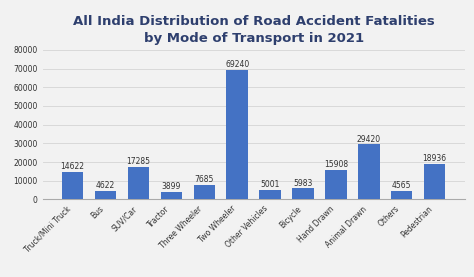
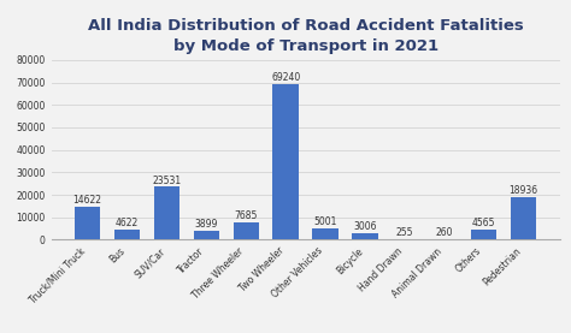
SUV/Car: 17285 -> 23531
Bicycle: 5983 -> 3006
Hand Drawn: 15908 -> 255
Animal Drawn: 29420 -> 260
